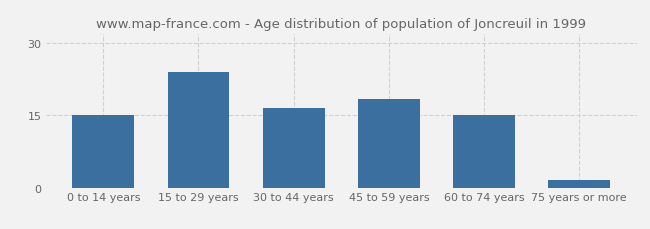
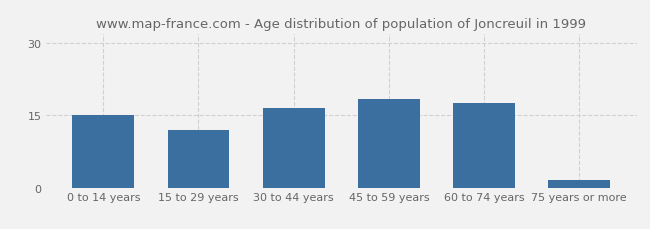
15 to 29 years: 24.0 -> 12.0
60 to 74 years: 15.0 -> 17.5
